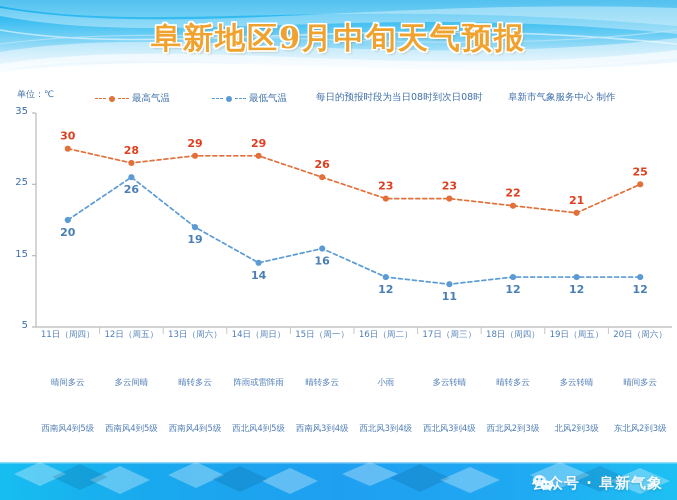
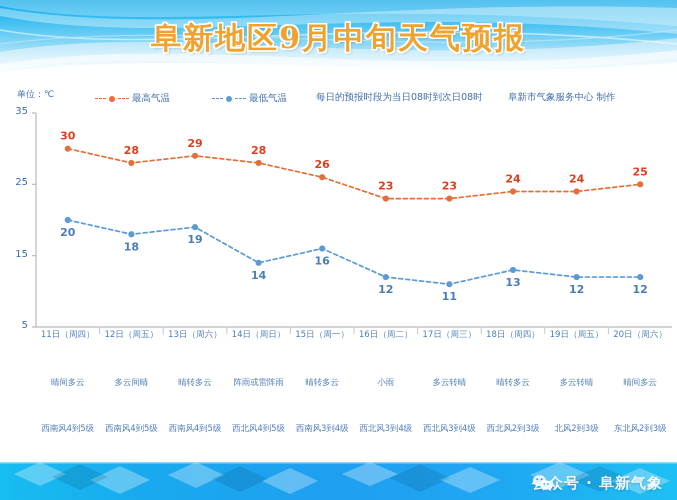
最低气温/12日（周五）: 26 -> 18
最高气温/14日（周日）: 29 -> 28
最高气温/18日（周四）: 22 -> 24
最低气温/18日（周四）: 12 -> 13
最高气温/19日（周五）: 21 -> 24
